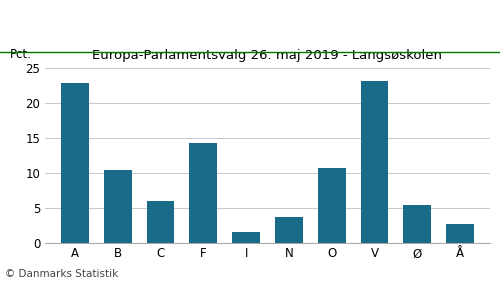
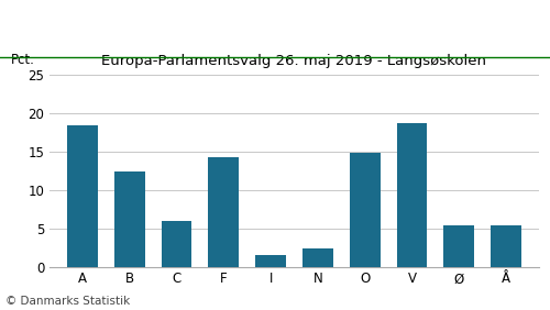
A: 22.8 -> 18.4
B: 10.3 -> 12.4
N: 3.6 -> 2.4
O: 10.7 -> 14.8
V: 23.1 -> 18.6
Å: 2.7 -> 5.4
